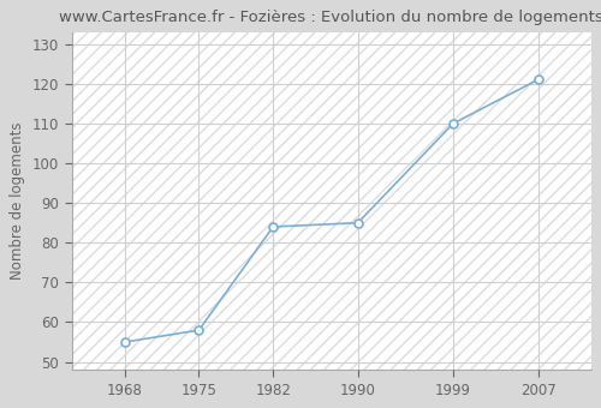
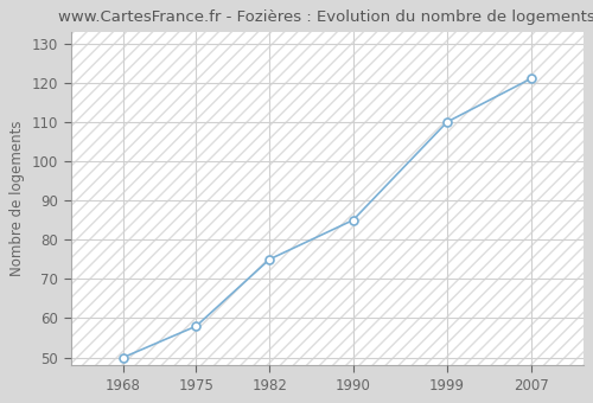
1968: 55 -> 50
1982: 84 -> 75
